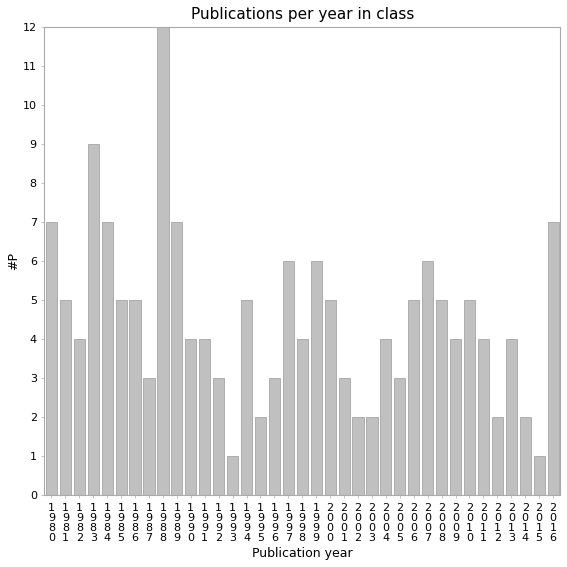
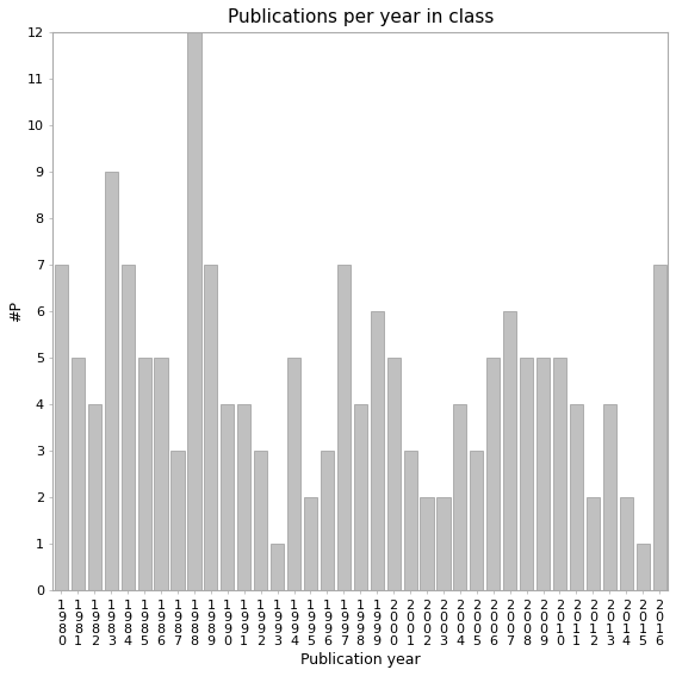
1 9 9 7: 6 -> 7
2 0 0 9: 4 -> 5
